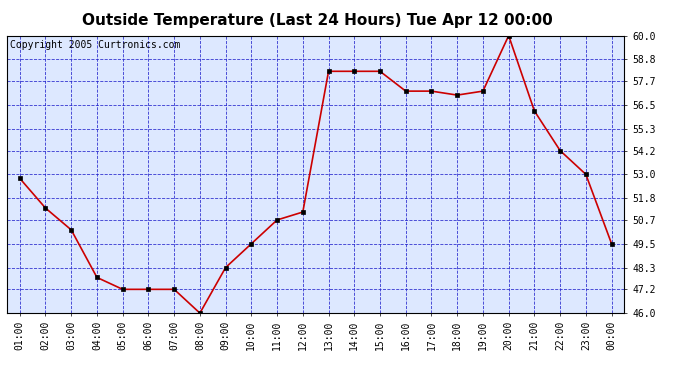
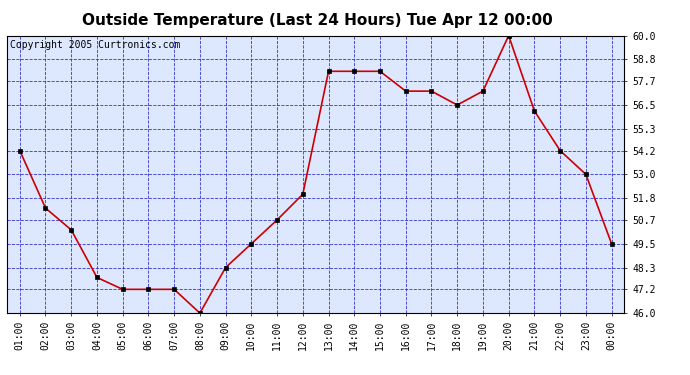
01:00: 52.8 -> 54.2
12:00: 51.1 -> 52.0
18:00: 57.0 -> 56.5
